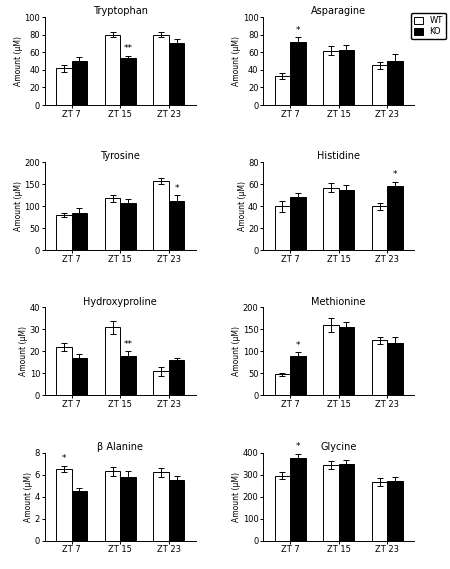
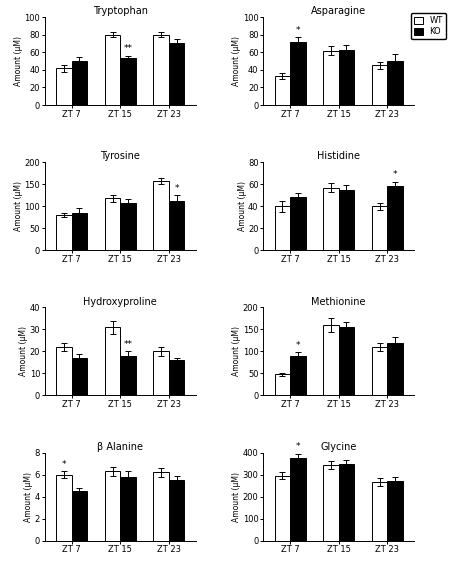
Hydroxyproline/WT/ZT 23: 11 -> 20
Methionine/WT/ZT 23: 125 -> 110
β Alanine/WT/ZT 7: 6.5 -> 6.0
